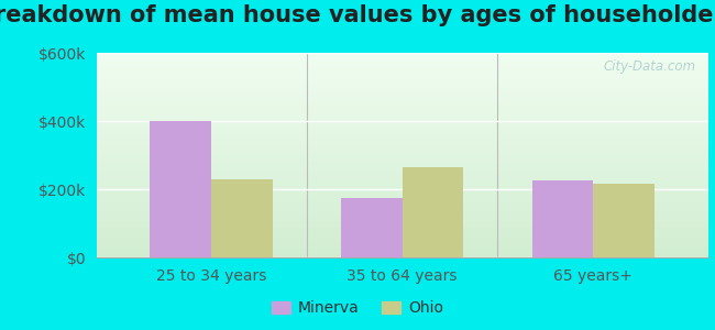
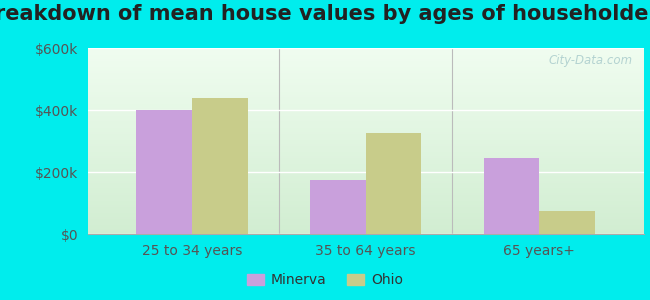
Ohio/25 to 34 years: $230k -> $440k
Ohio/35 to 64 years: $265k -> $325k
Minerva/65 years+: $225k -> $245k
Ohio/65 years+: $215k -> $75k
